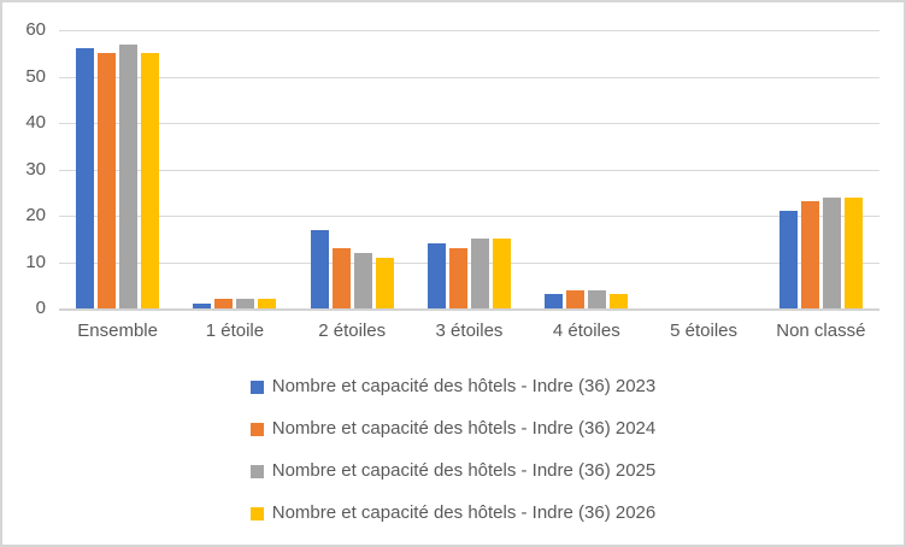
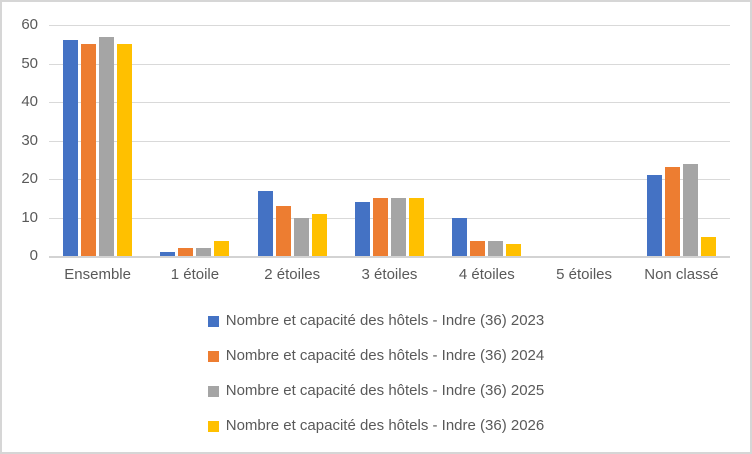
Nombre et capacité des hôtels - Indre (36) 2026/1 étoile: 2 -> 4
Nombre et capacité des hôtels - Indre (36) 2025/2 étoiles: 12 -> 10
Nombre et capacité des hôtels - Indre (36) 2024/3 étoiles: 13 -> 15
Nombre et capacité des hôtels - Indre (36) 2023/4 étoiles: 3 -> 10
Nombre et capacité des hôtels - Indre (36) 2026/Non classé: 24 -> 5
